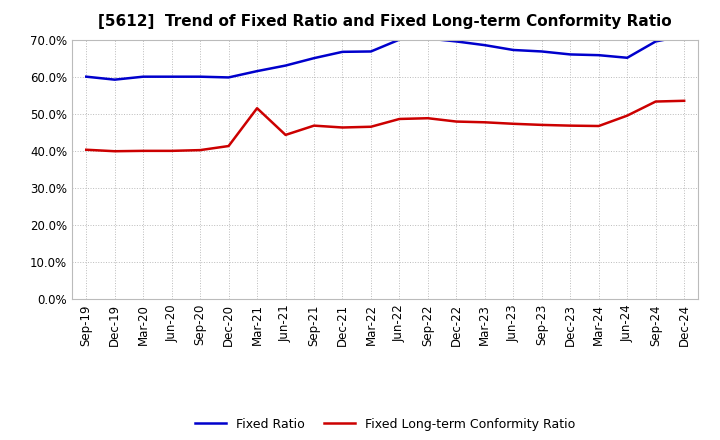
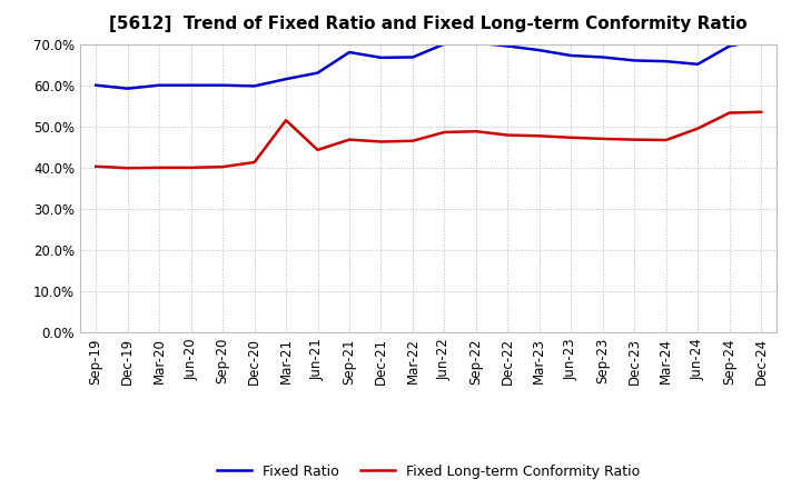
Fixed Ratio/Sep-21: 65.0% -> 68.0%
